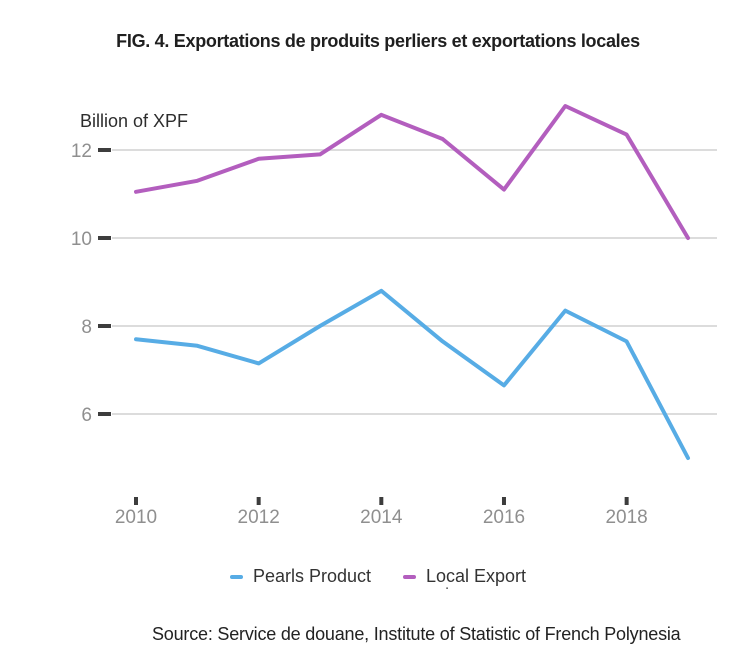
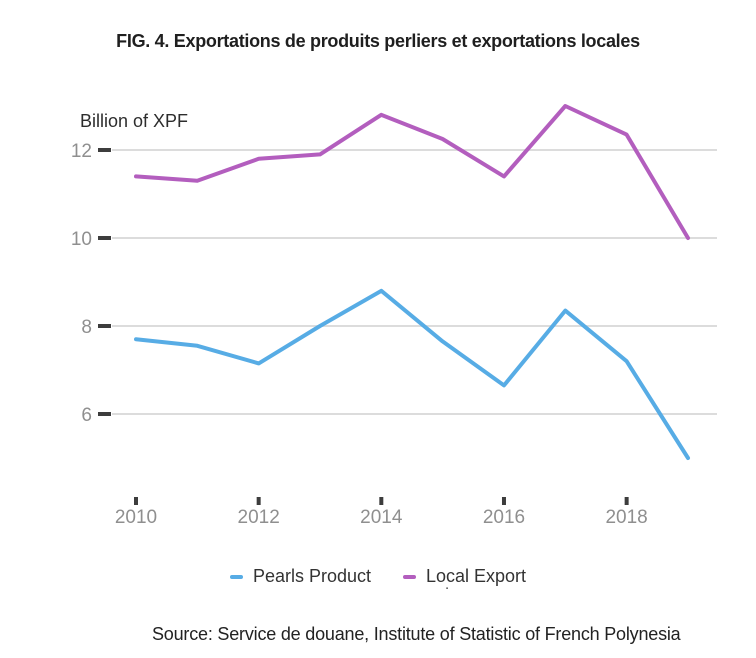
Local Export/2010: 11.1 -> 11.4
Local Export/2016: 11.1 -> 11.4
Pearls Product/2018: 7.7 -> 7.2
